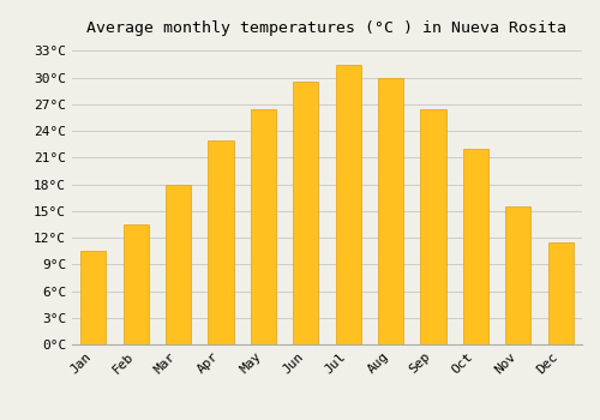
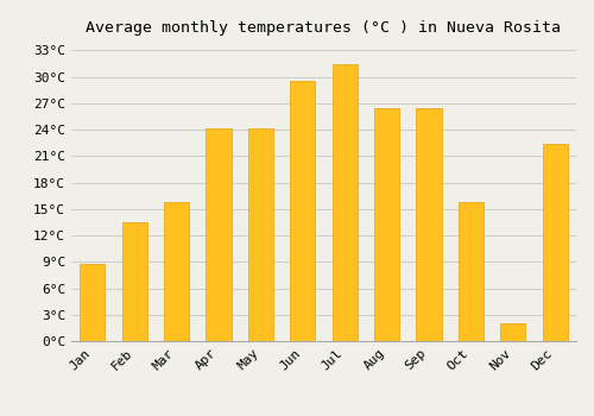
Jan: 10.5°C -> 8.8°C
Mar: 18.0°C -> 15.8°C
Apr: 23.0°C -> 24.2°C
May: 26.5°C -> 24.2°C
Aug: 30.0°C -> 26.4°C
Oct: 22.0°C -> 15.8°C
Nov: 15.5°C -> 2.0°C
Dec: 11.5°C -> 22.4°C
